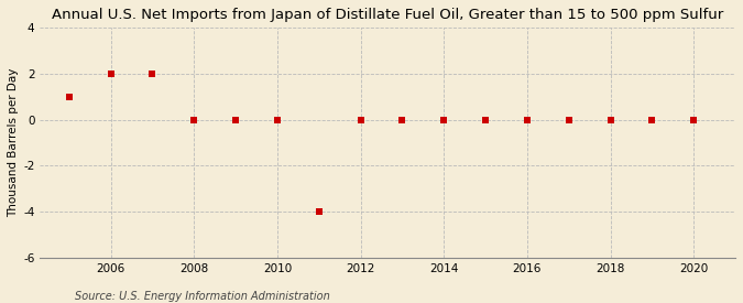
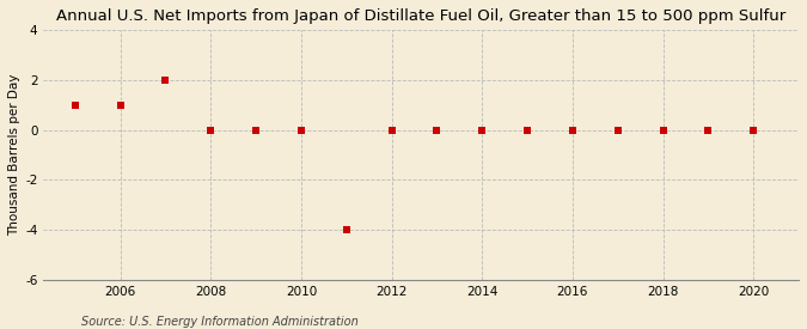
2006: 2 -> 1
